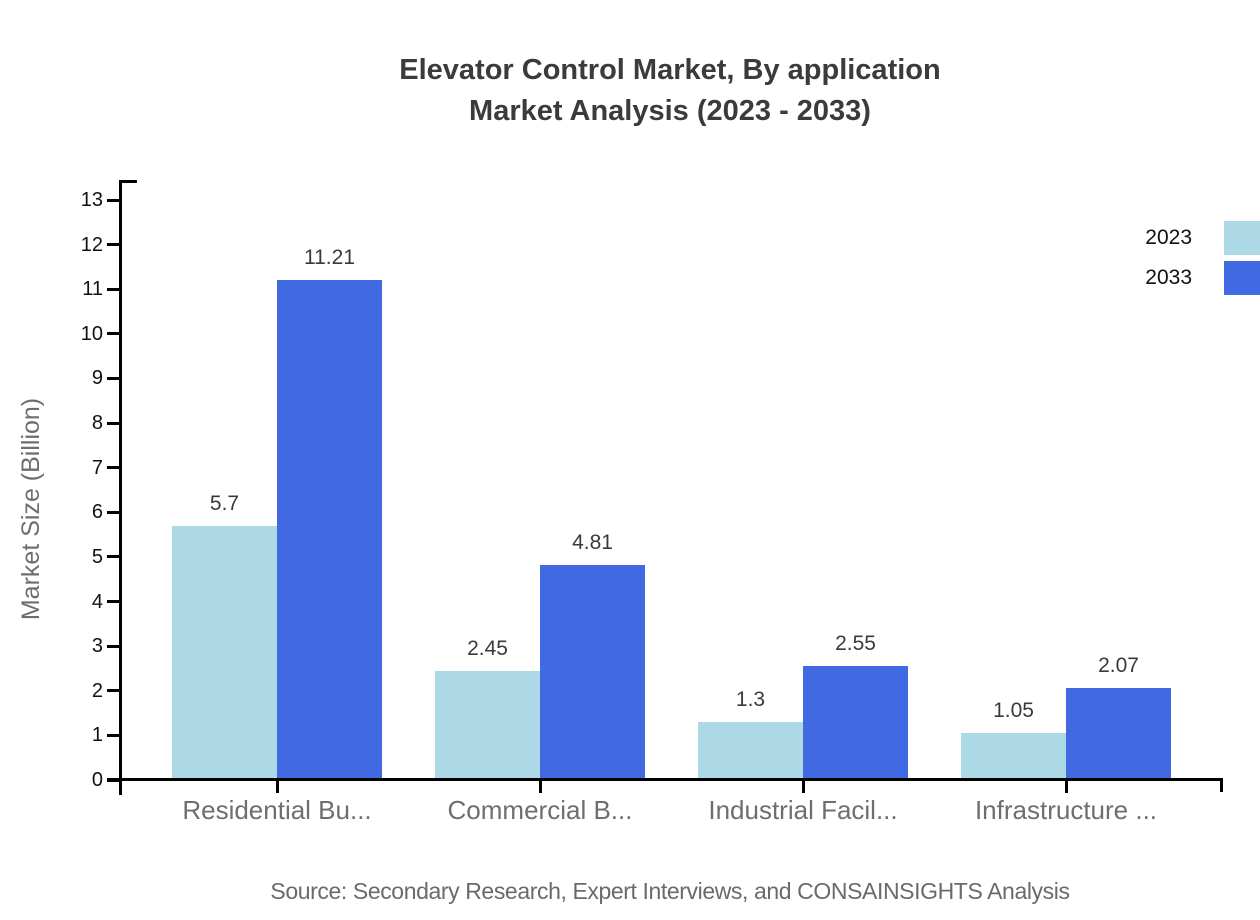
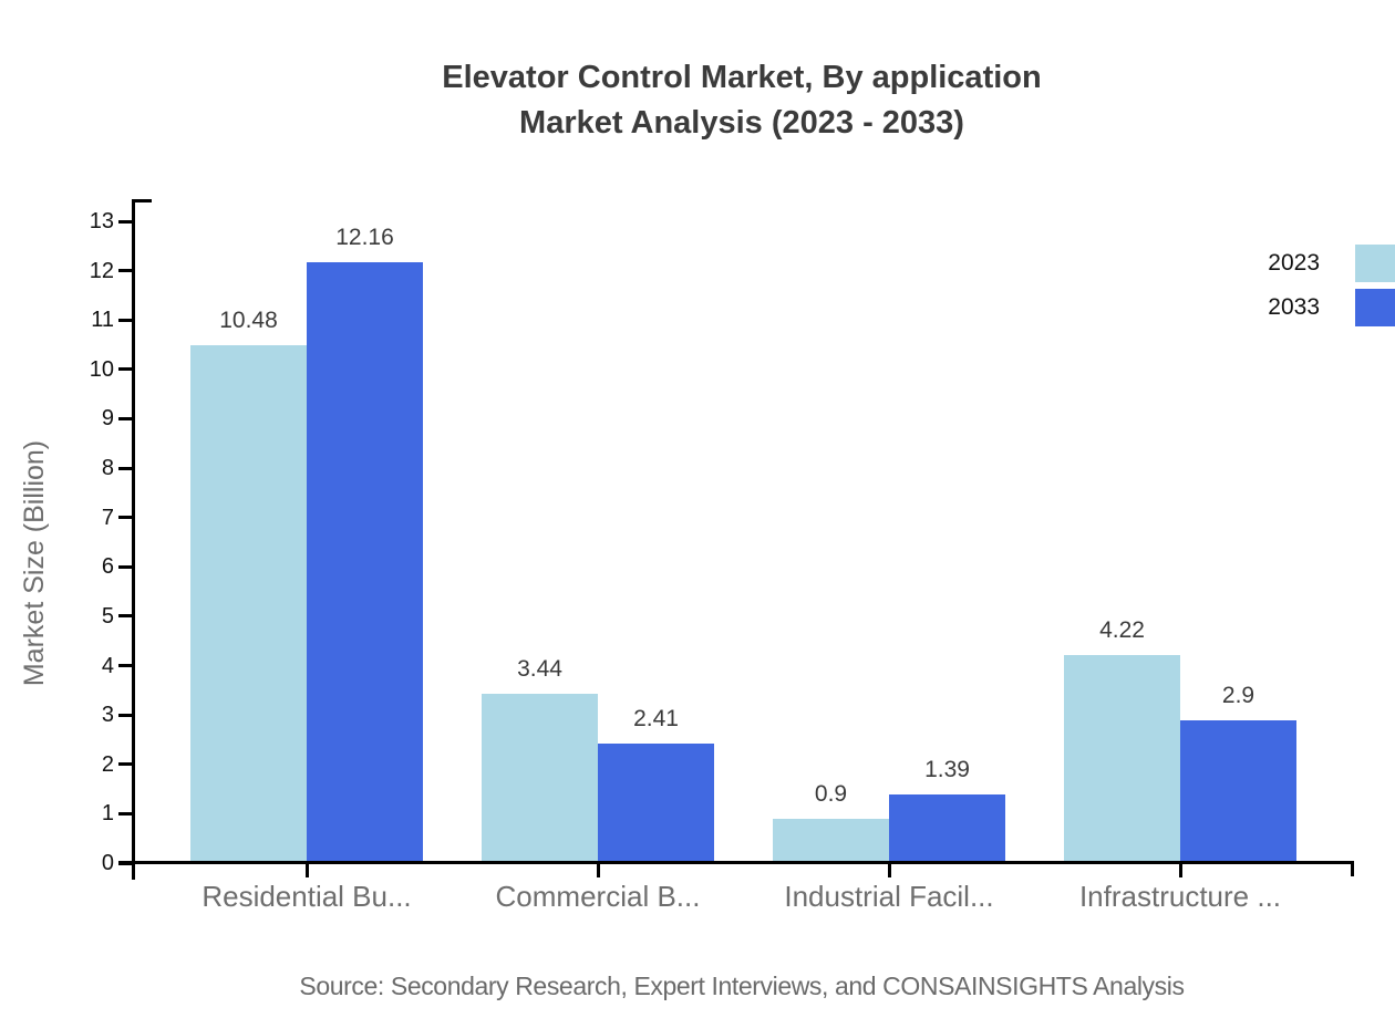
2023/Residential Bu...: 5.7 -> 10.48
2033/Residential Bu...: 11.21 -> 12.16
2023/Commercial B...: 2.45 -> 3.44
2033/Commercial B...: 4.81 -> 2.41
2023/Industrial Facil...: 1.3 -> 0.9
2033/Industrial Facil...: 2.55 -> 1.39
2023/Infrastructure ...: 1.05 -> 4.22
2033/Infrastructure ...: 2.07 -> 2.9
